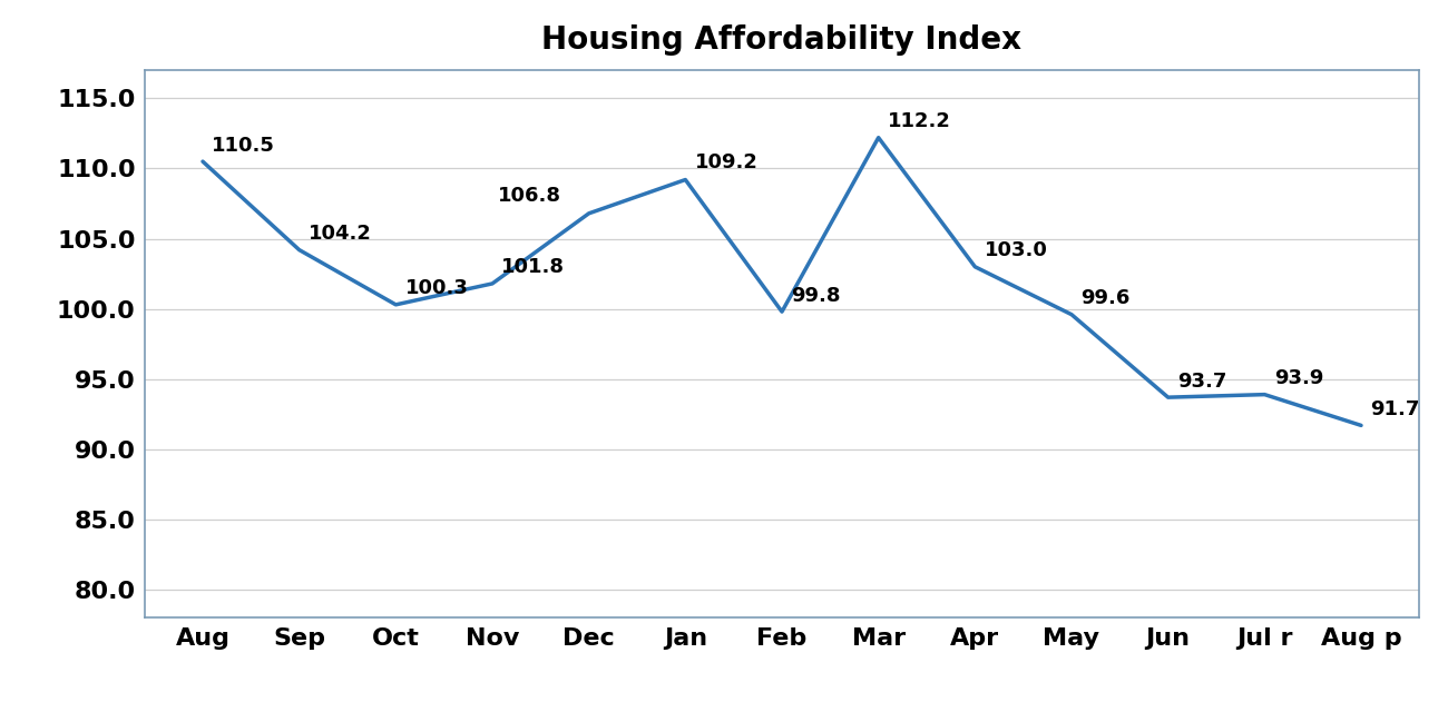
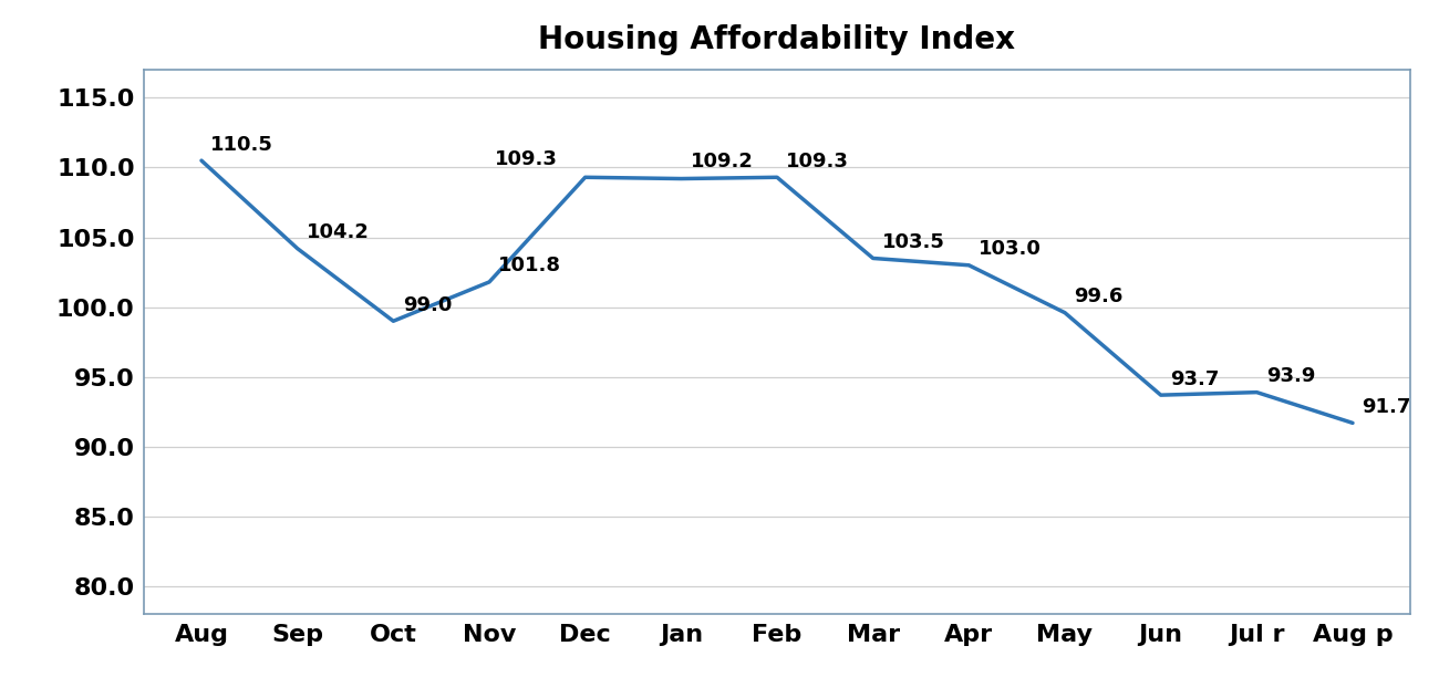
Oct: 100.3 -> 99.0
Dec: 106.8 -> 109.3
Feb: 99.8 -> 109.3
Mar: 112.2 -> 103.5
